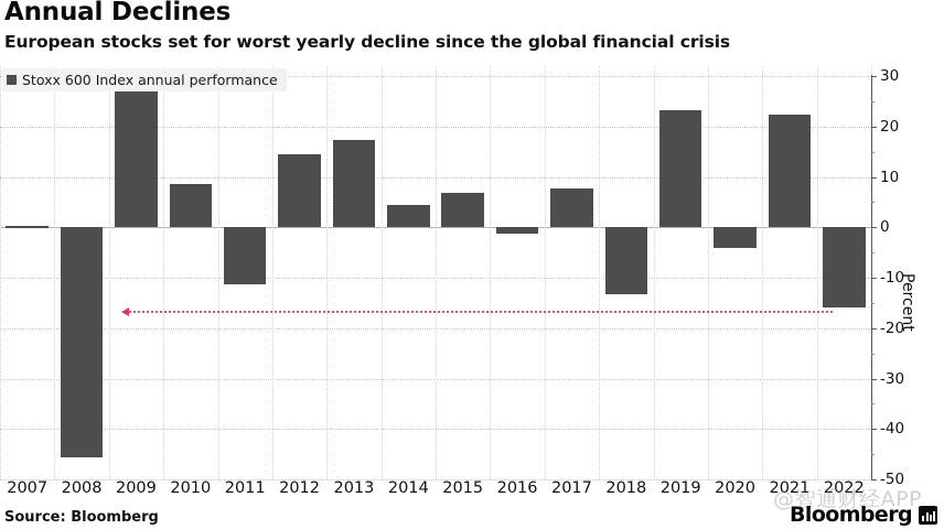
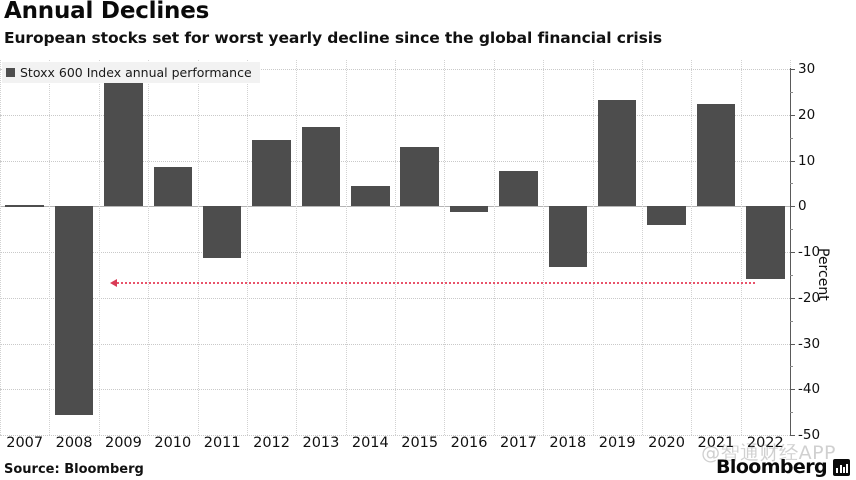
2015: 7 -> 13
